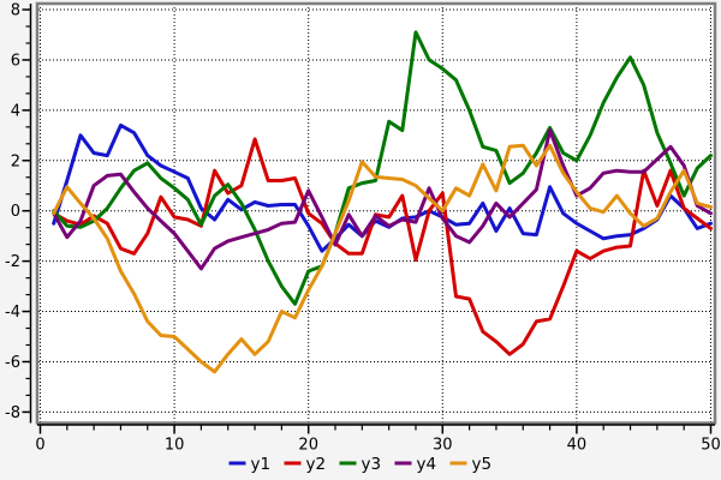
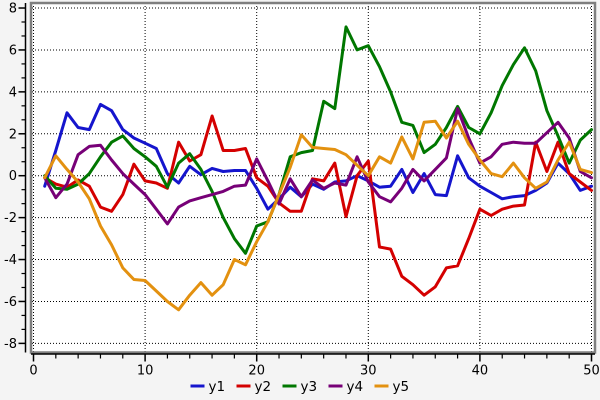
y3/30: 5.7 -> 6.2
